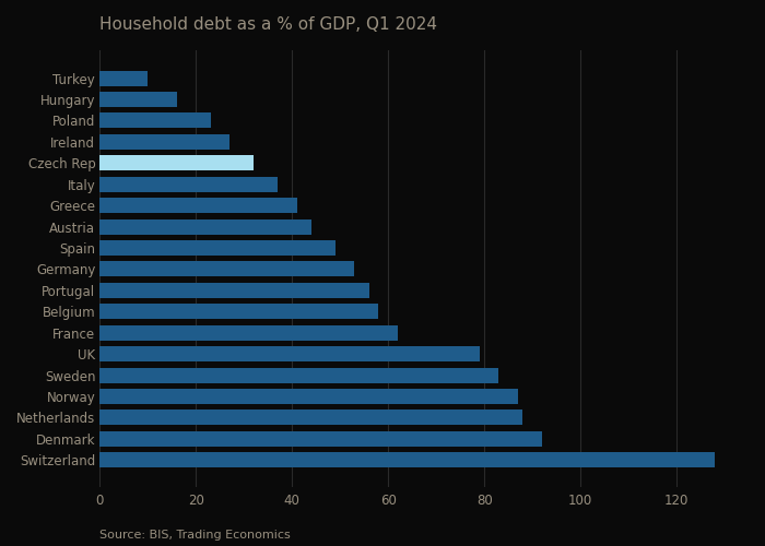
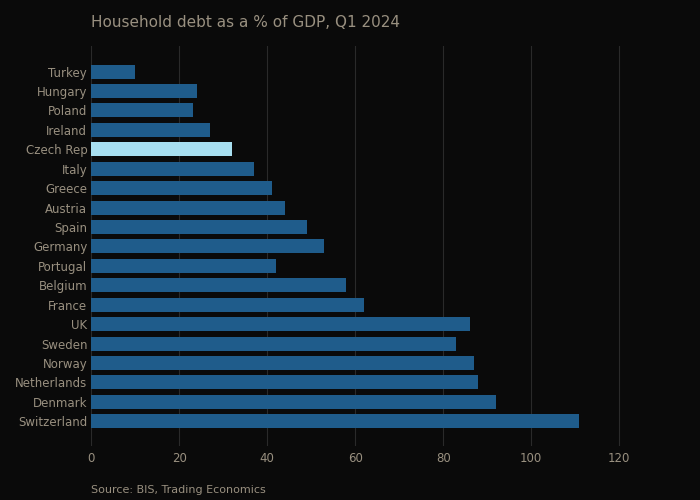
Hungary: 16 -> 24
Portugal: 56 -> 42
UK: 79 -> 86
Switzerland: 128 -> 111
